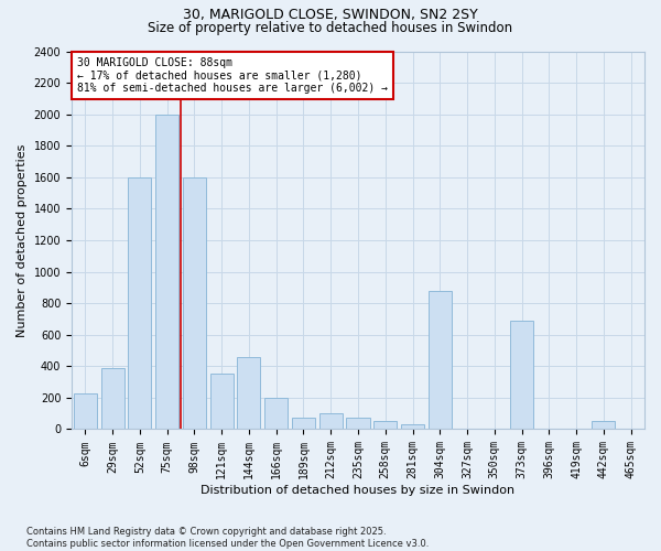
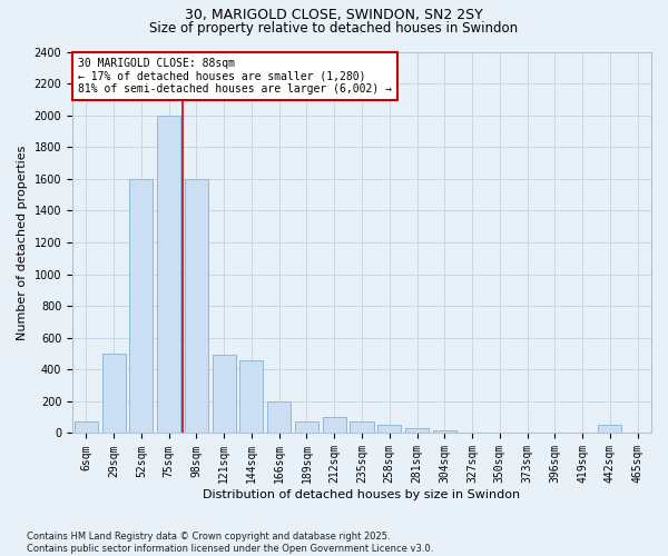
6sqm: 230 -> 80
29sqm: 390 -> 500
121sqm: 350 -> 490
304sqm: 880 -> 20
373sqm: 690 -> 0
